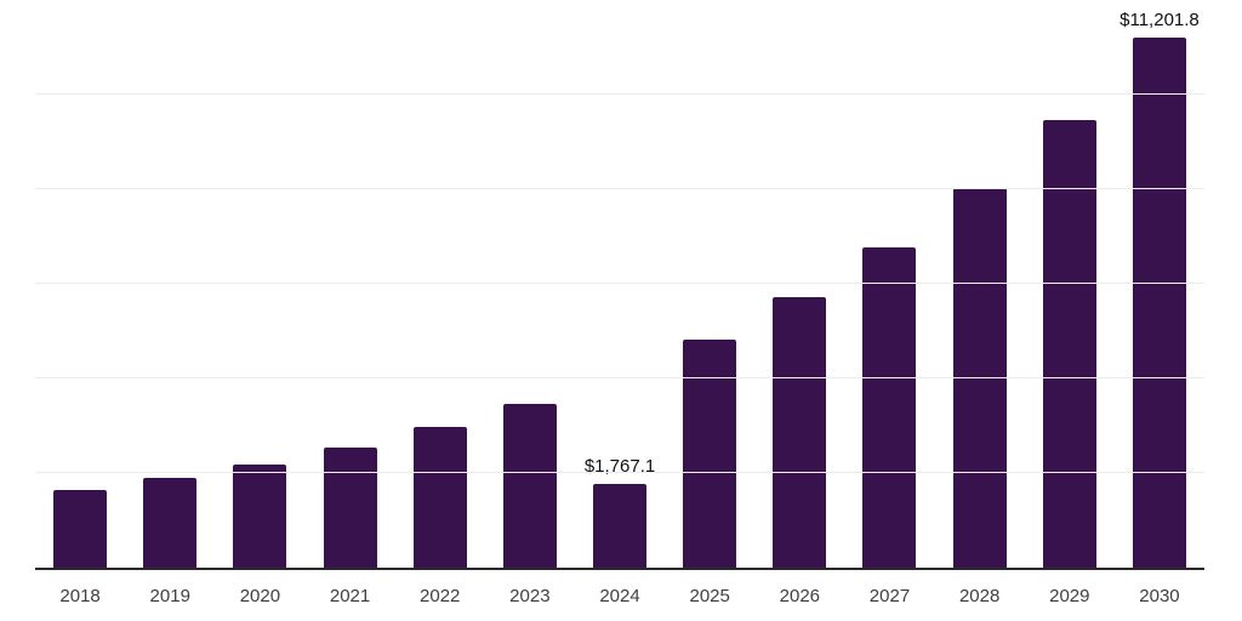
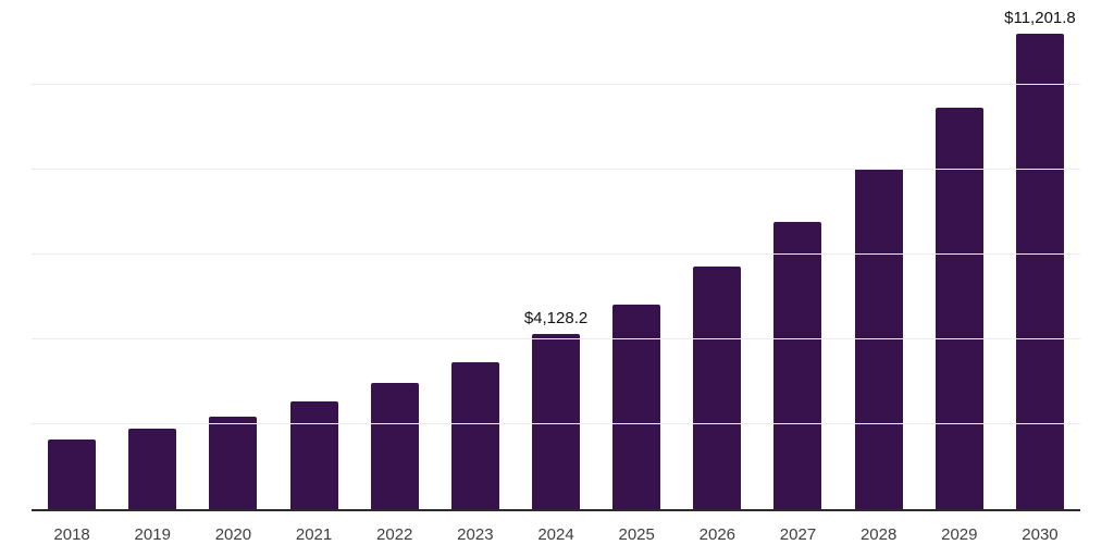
2024: $1,767.1 -> $4,128.2
